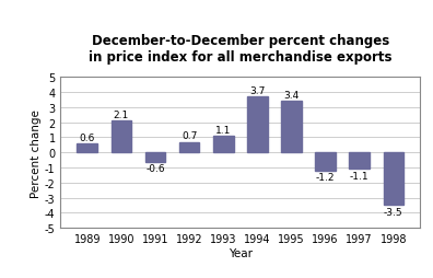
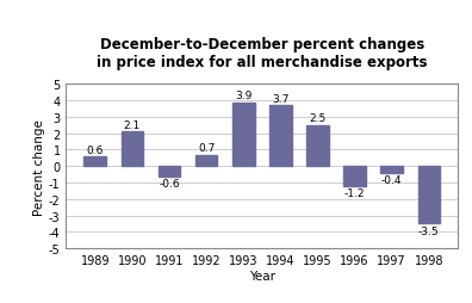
1993: 1.1 -> 3.9
1995: 3.4 -> 2.5
1997: -1.1 -> -0.4
